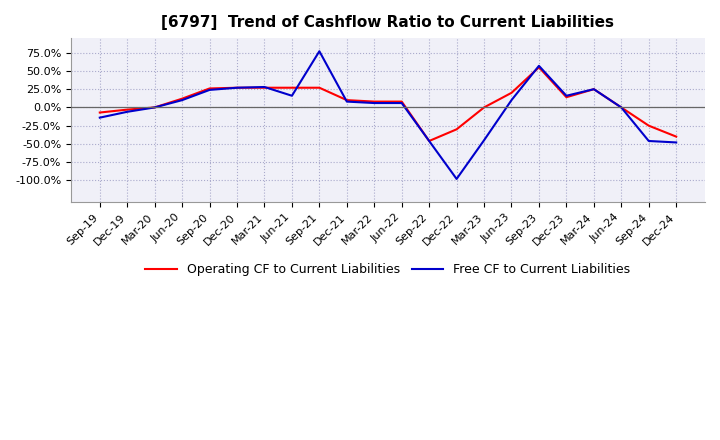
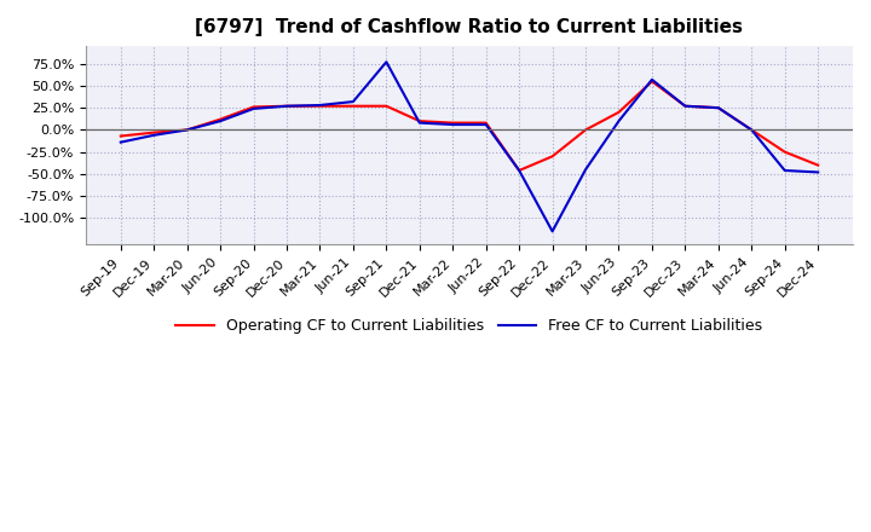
Free CF to Current Liabilities/Jun-21: 16% -> 32%
Free CF to Current Liabilities/Dec-22: -98% -> -115%
Operating CF to Current Liabilities/Dec-23: 14% -> 27%
Free CF to Current Liabilities/Dec-23: 16% -> 27%
